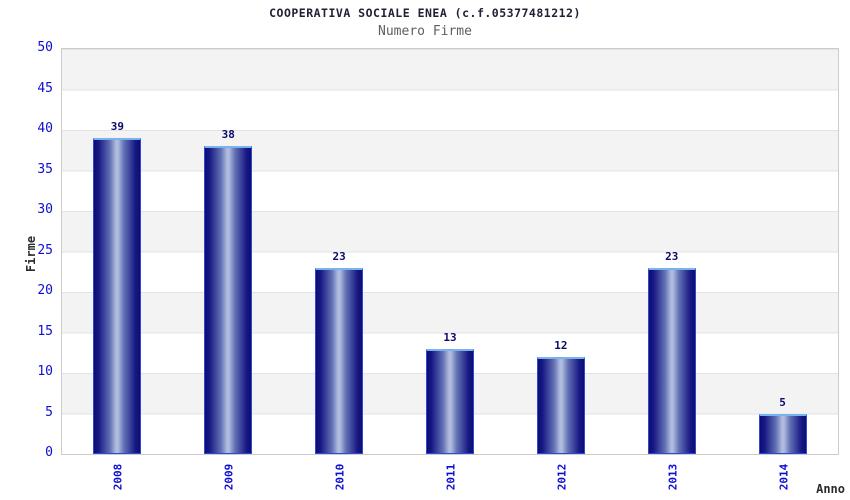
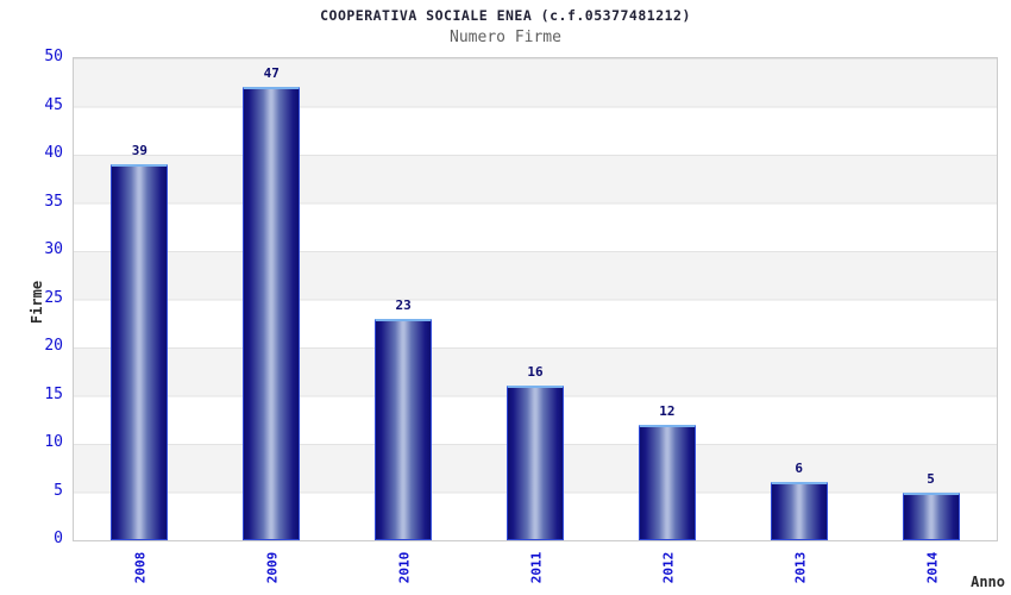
2009: 38 -> 47
2011: 13 -> 16
2013: 23 -> 6
